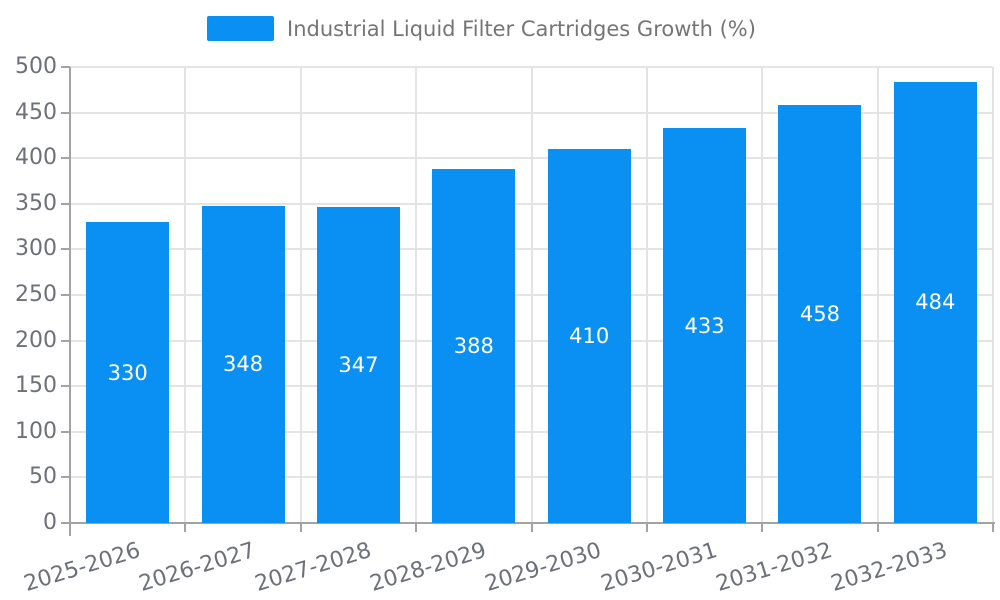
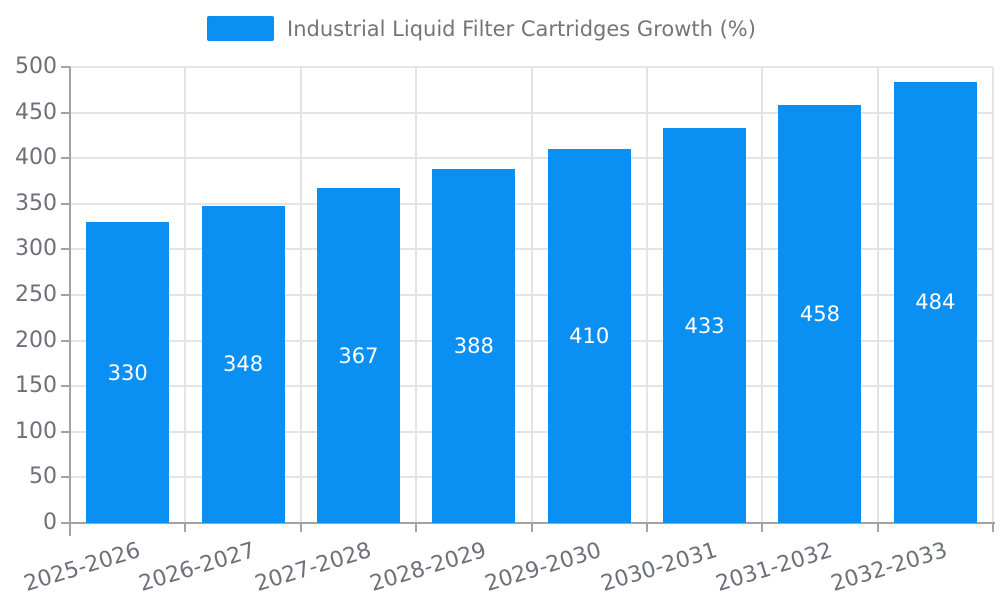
2027-2028: 347 -> 367
